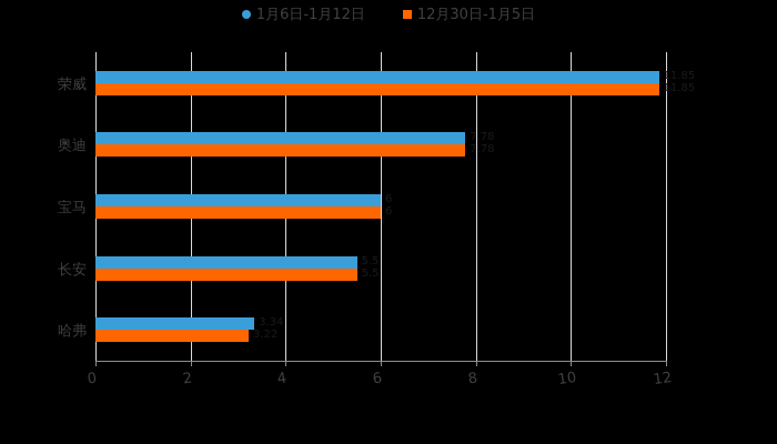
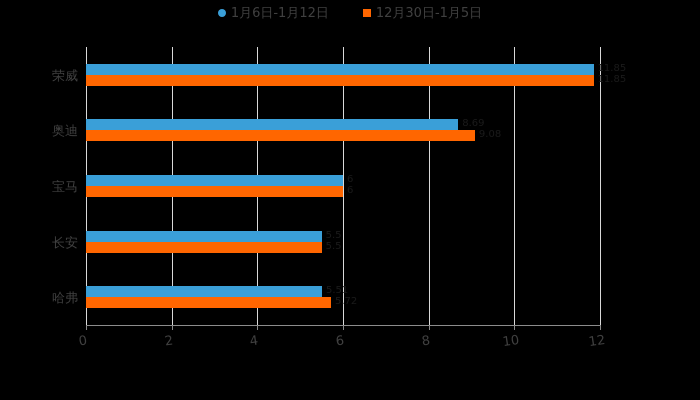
1月6日-1月12日/奥迪: 7.78 -> 8.69
12月30日-1月5日/奥迪: 7.78 -> 9.08
1月6日-1月12日/哈弗: 3.34 -> 5.51
12月30日-1月5日/哈弗: 3.22 -> 5.72
